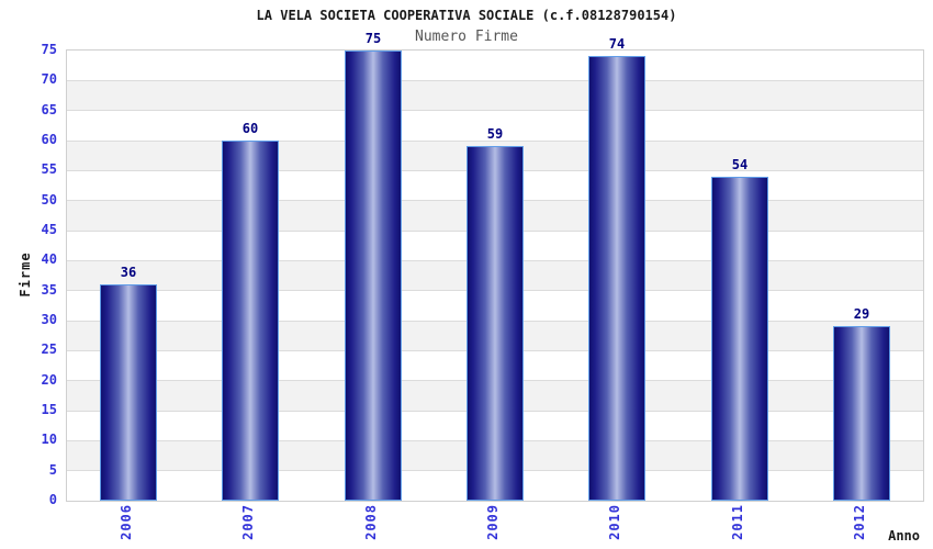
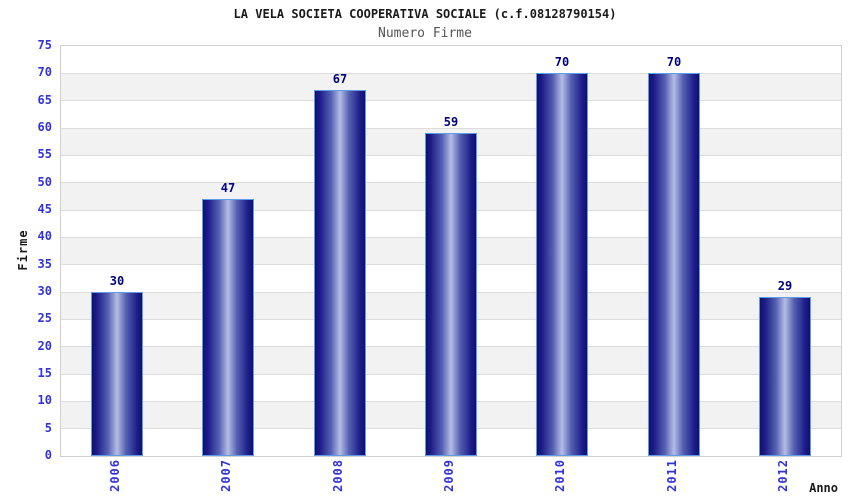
2006: 36 -> 30
2007: 60 -> 47
2008: 75 -> 67
2010: 74 -> 70
2011: 54 -> 70
